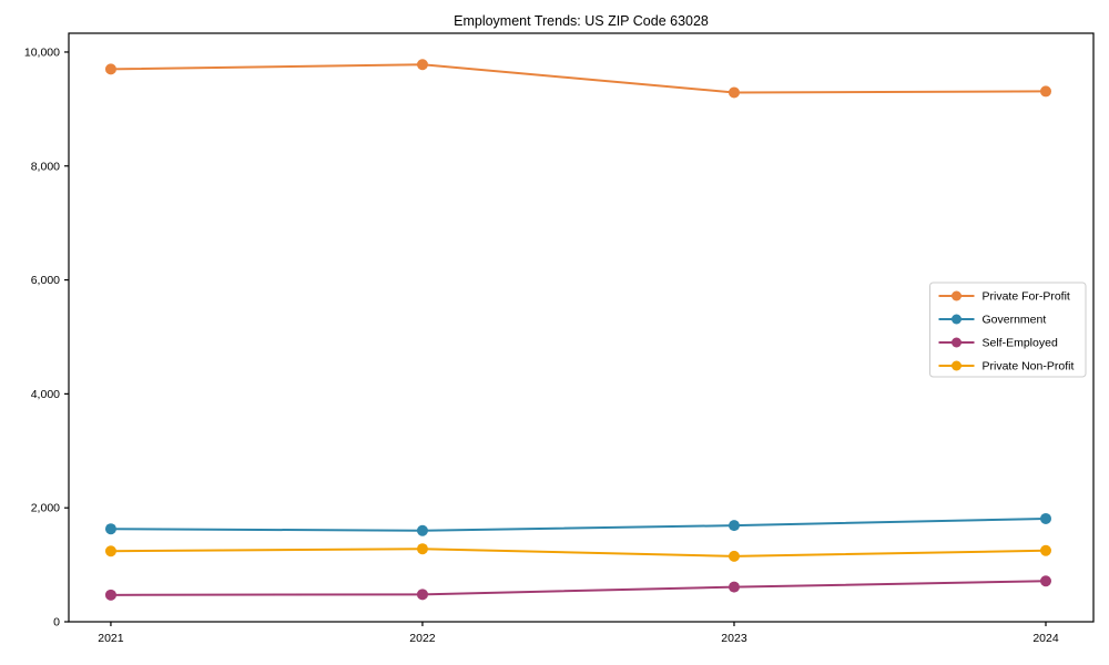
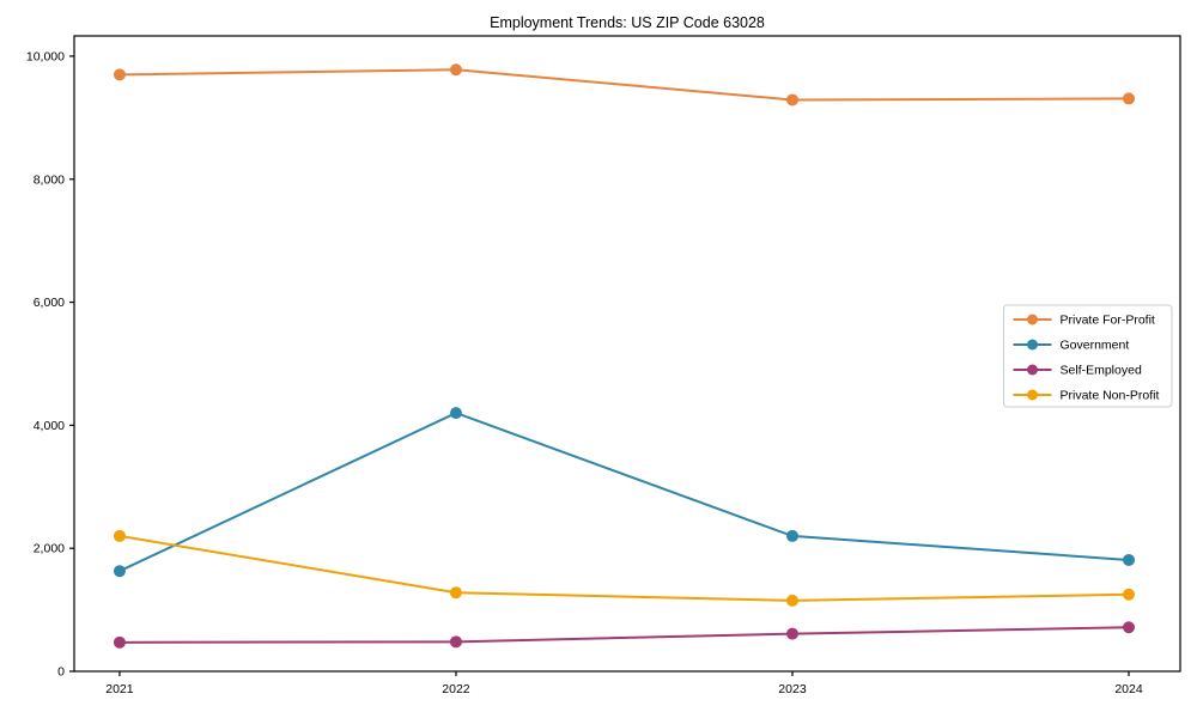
Private Non-Profit/2021: 1200 -> 2200
Government/2022: 1600 -> 4200
Government/2023: 1700 -> 2200
